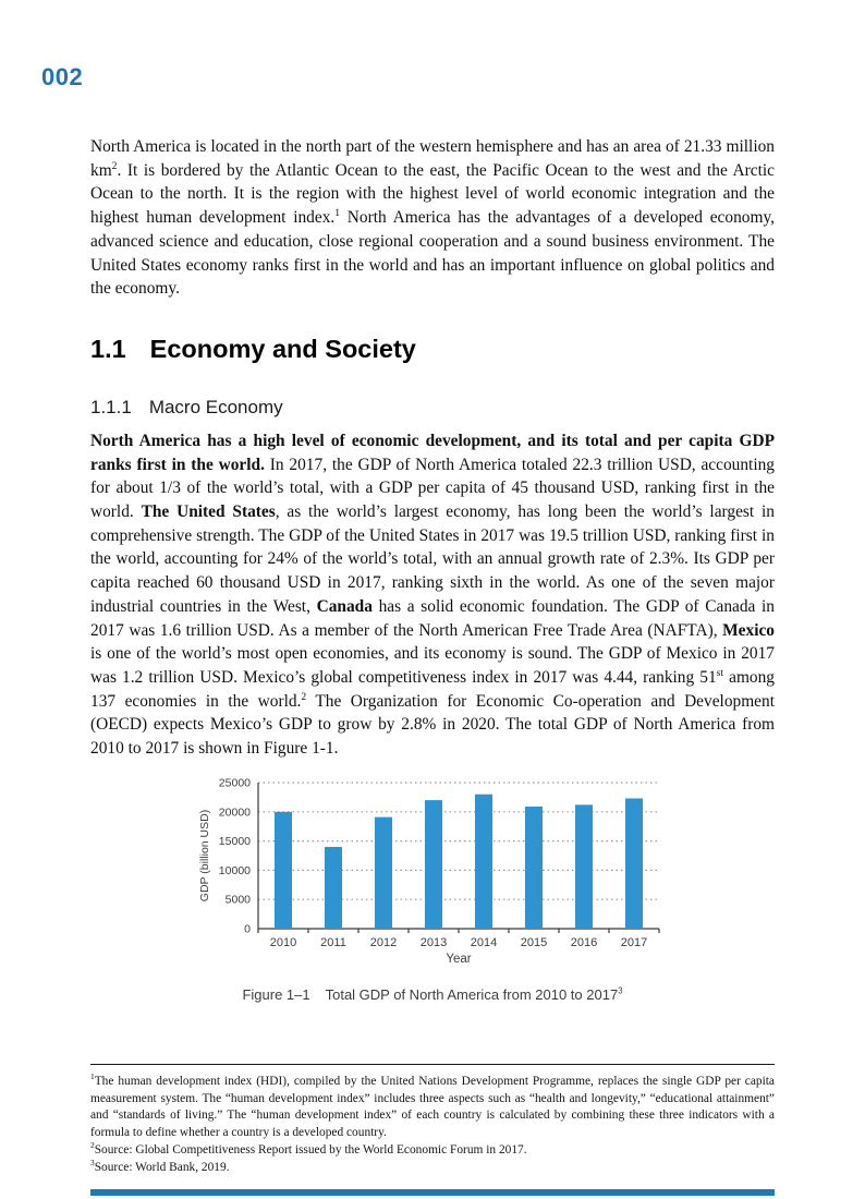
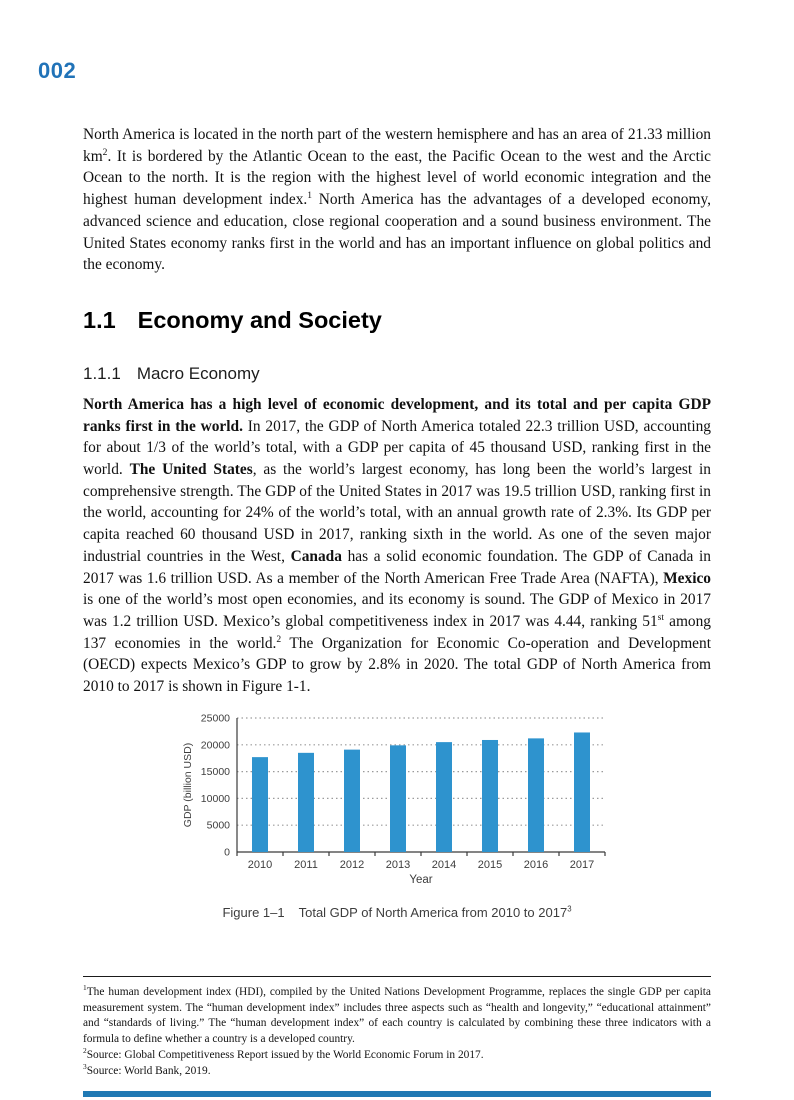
2010: 20000 -> 18000
2011: 14000 -> 18000
2013: 22000 -> 20000
2014: 23000 -> 20000
